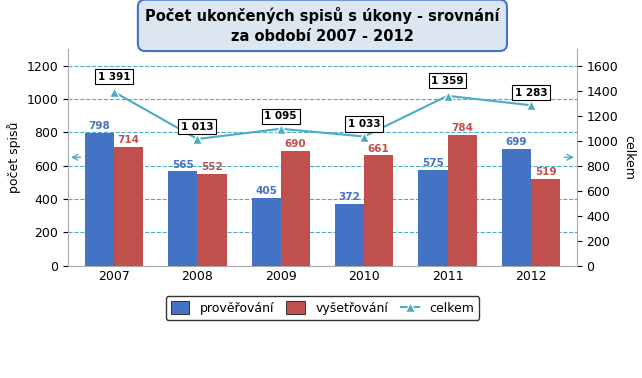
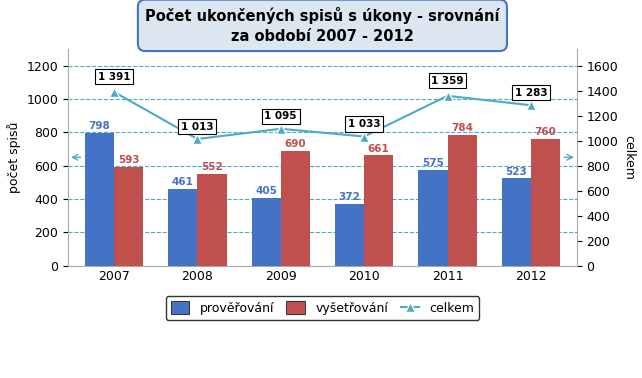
vyšetřování/2007: 714 -> 593
prověřování/2008: 565 -> 461
prověřování/2012: 699 -> 523
vyšetřování/2012: 519 -> 760
